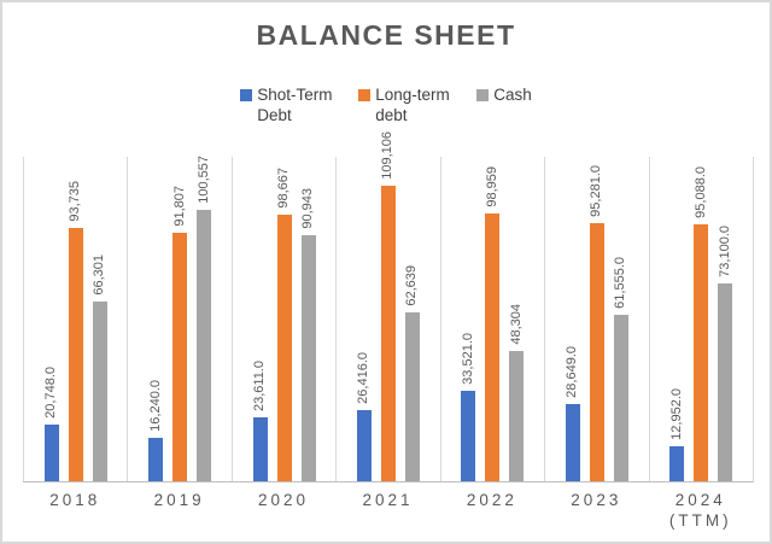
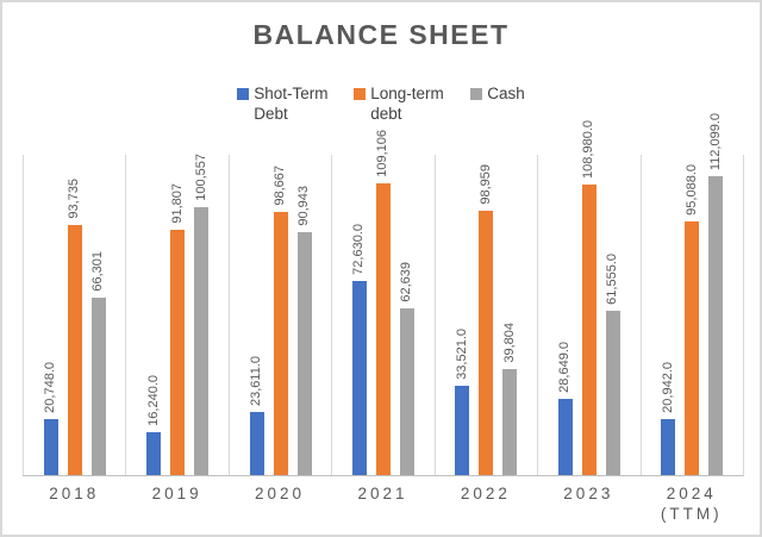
Shot-Term Debt/2021: 26,416.0 -> 72,630.0
Cash/2022: 48,304 -> 39,804
Long-term debt/2023: 95,281.0 -> 108,980.0
Shot-Term Debt/2024 (TTM): 12,952.0 -> 20,942.0
Cash/2024 (TTM): 73,100.0 -> 112,099.0
